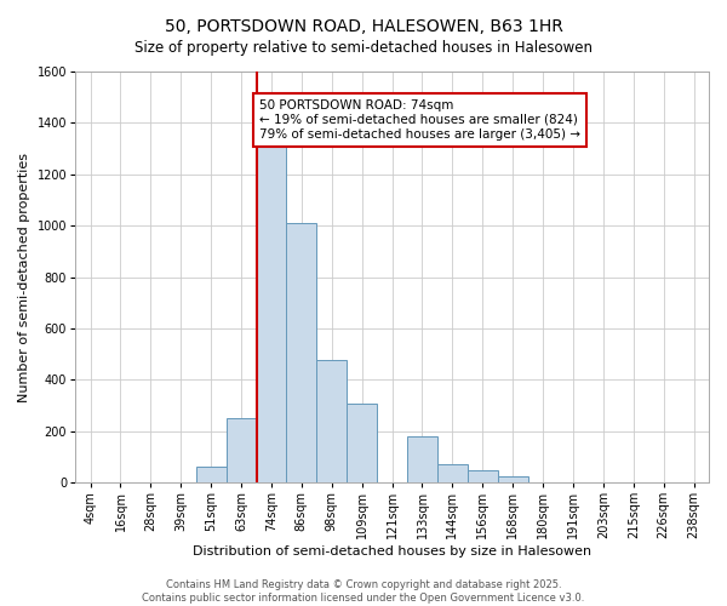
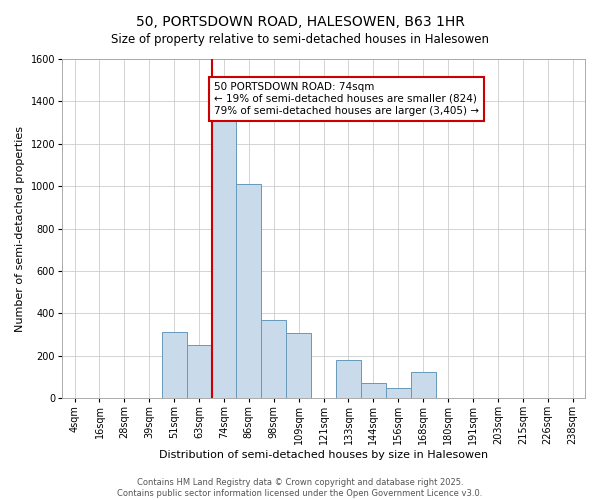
51sqm: 60 -> 310
98sqm: 475 -> 370
168sqm: 25 -> 125
